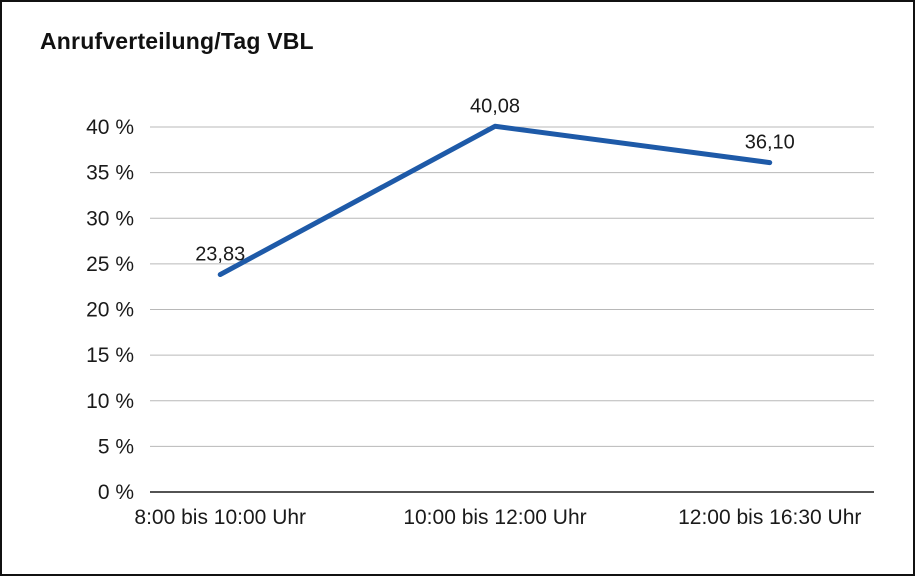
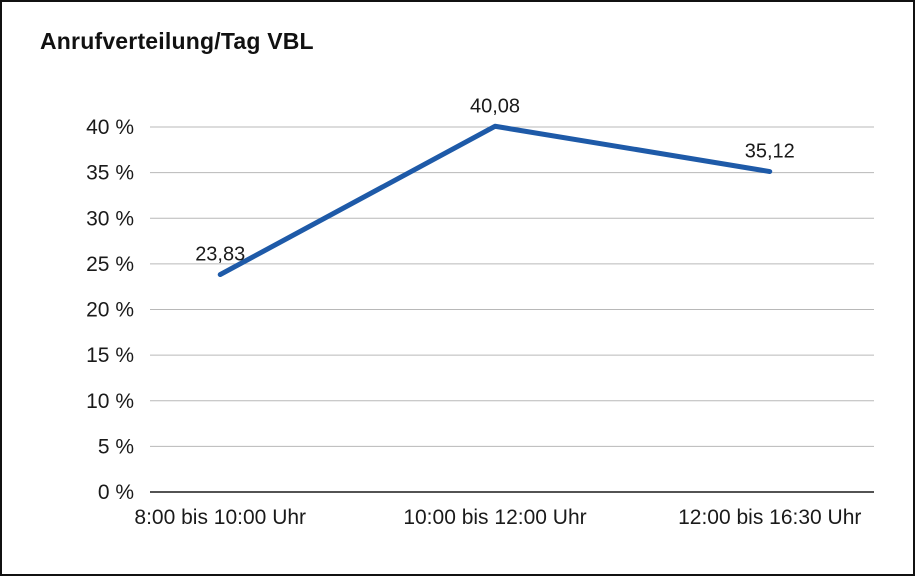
12:00 bis 16:30 Uhr: 36,10 -> 35,12
